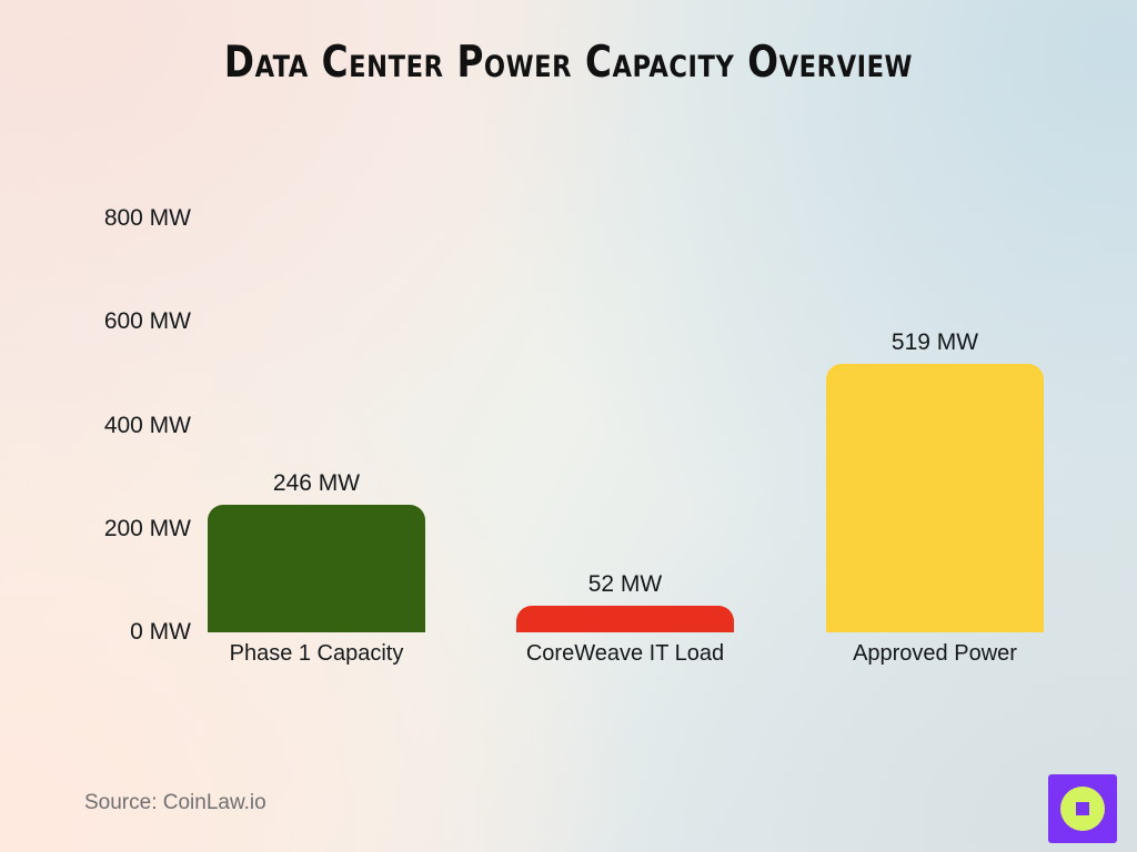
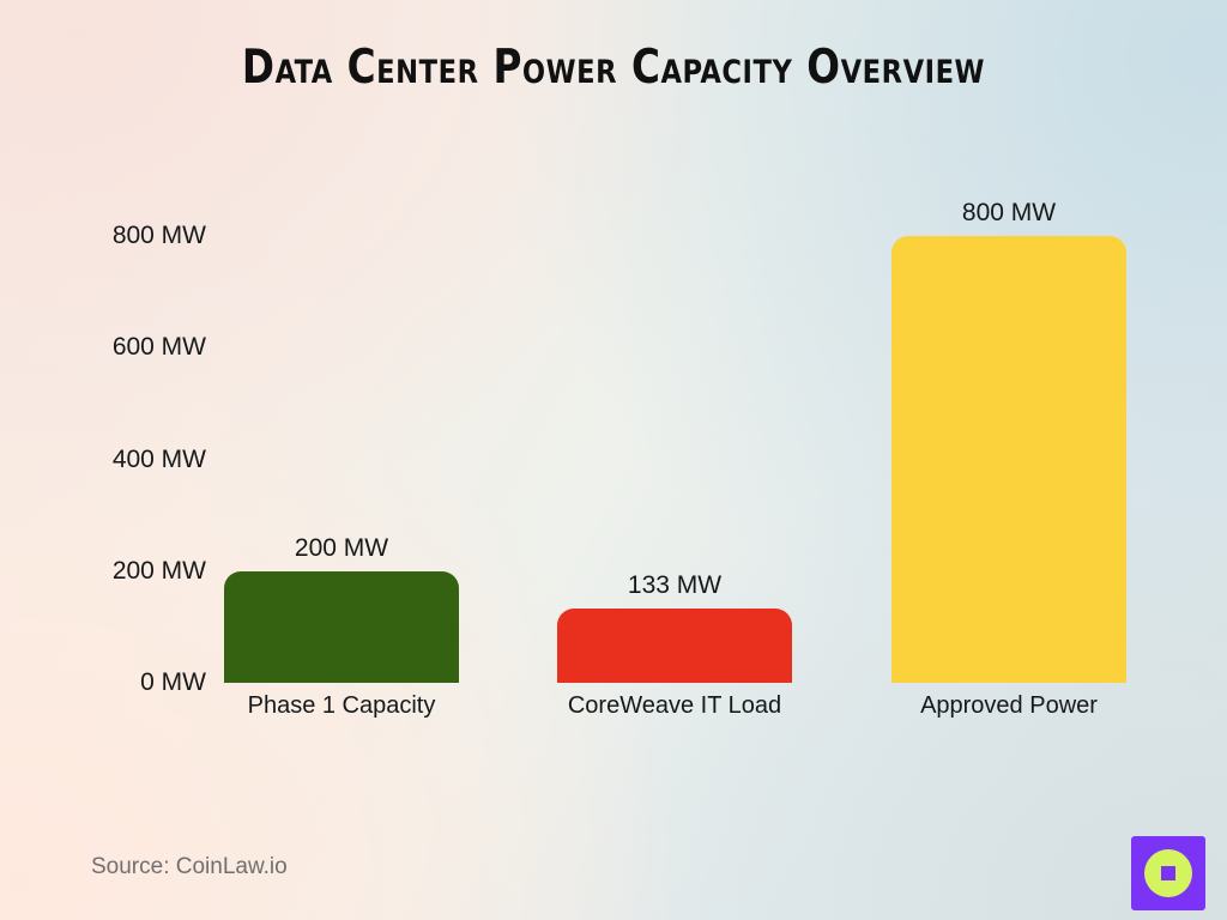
Phase 1 Capacity: 246 -> 200
CoreWeave IT Load: 52 -> 133
Approved Power: 519 -> 800
